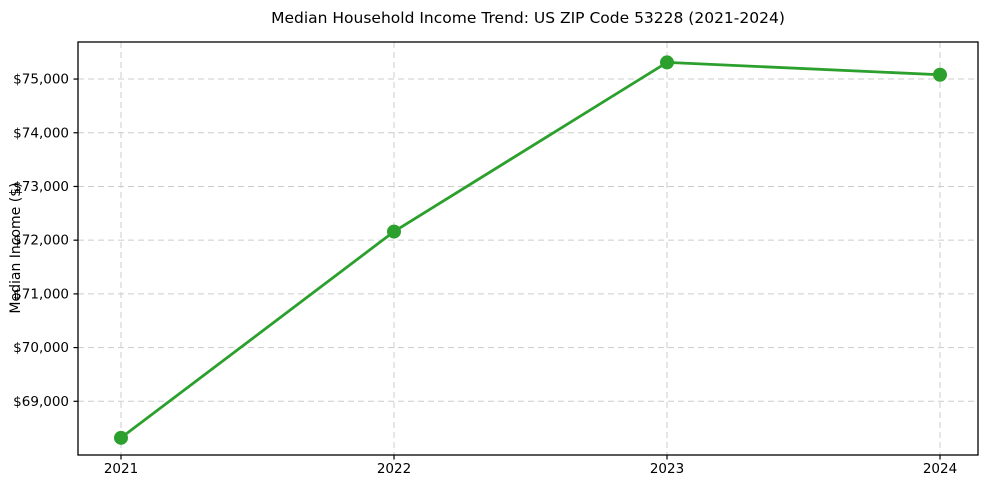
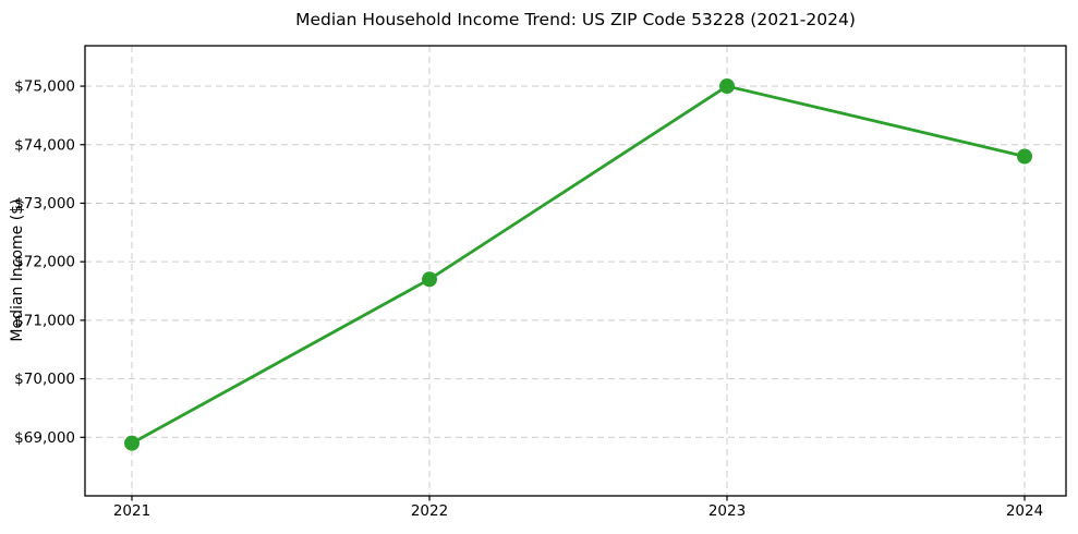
2021: $68300 -> $68900
2022: $72200 -> $71700
2023: $75300 -> $75000
2024: $75100 -> $73800
